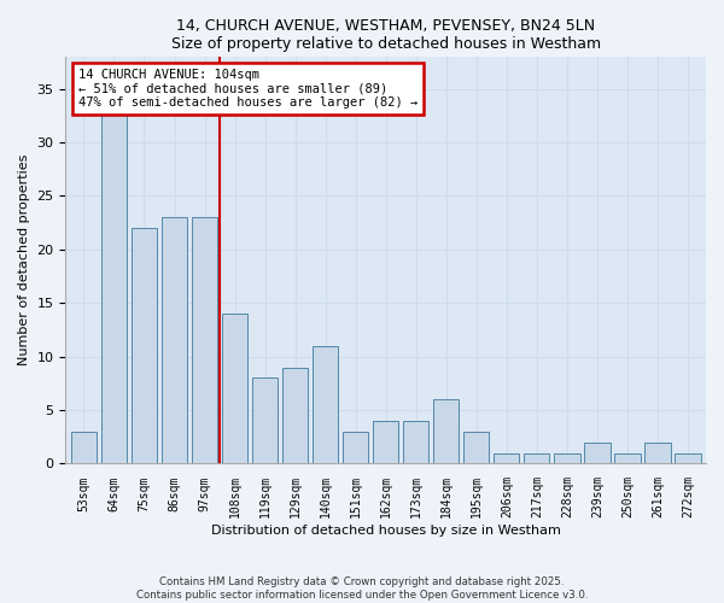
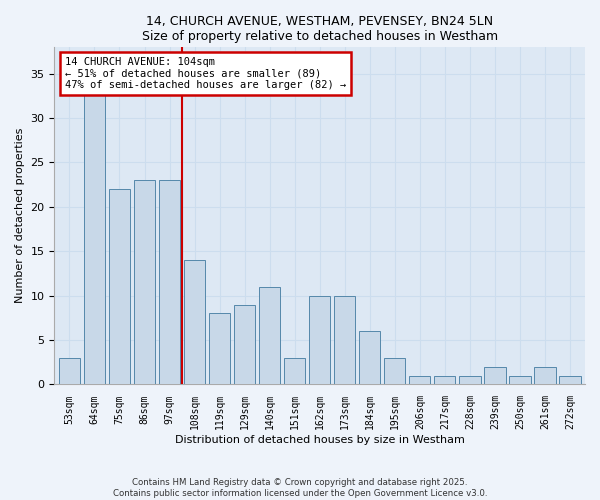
162sqm: 4 -> 10
173sqm: 4 -> 10
